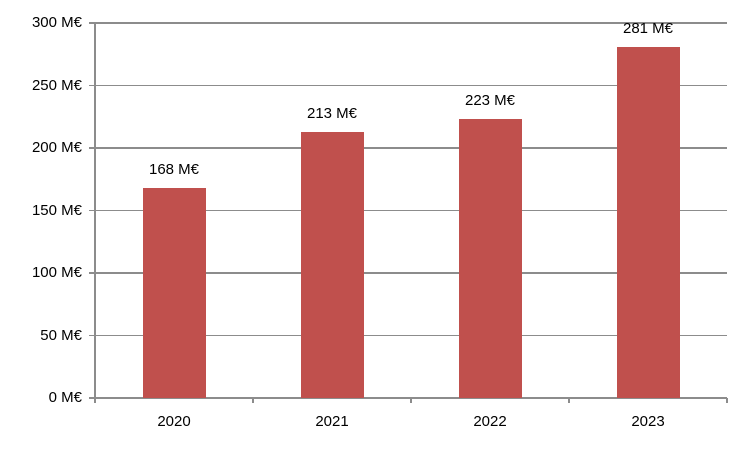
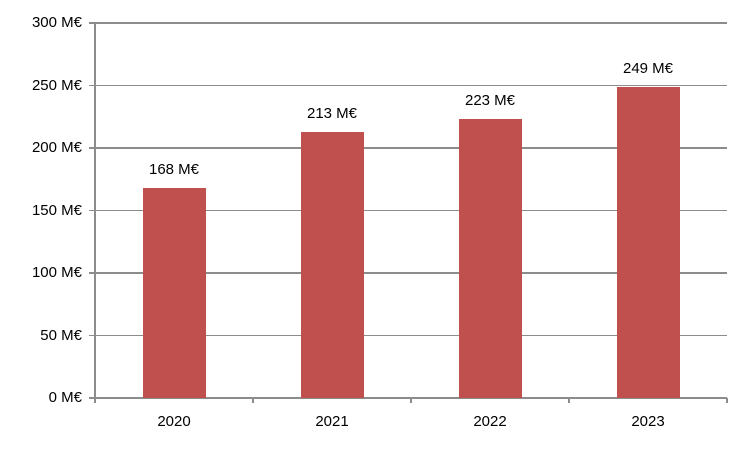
2023: 281 -> 249
